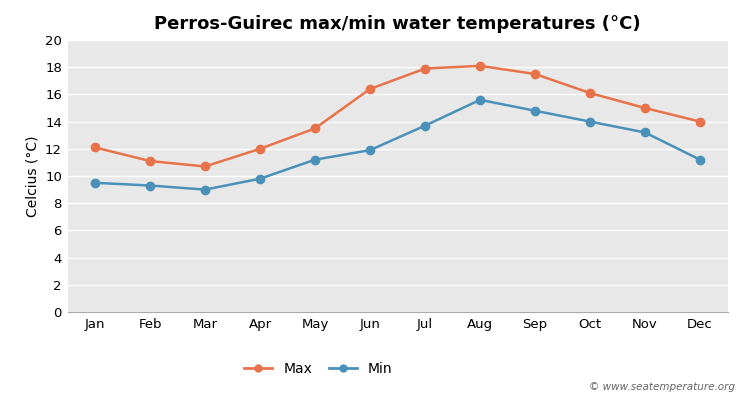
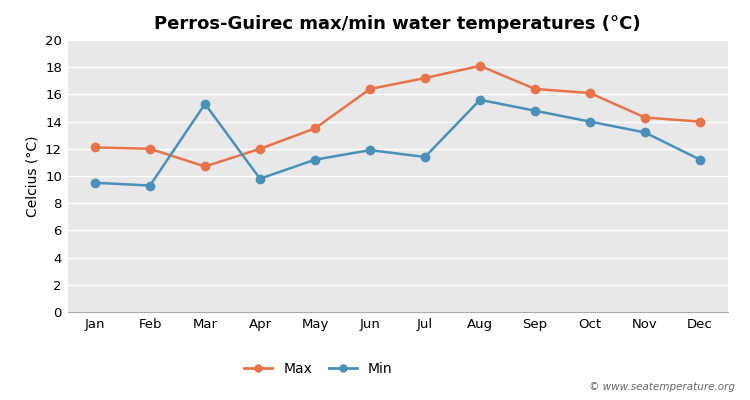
Max/Feb: 11.1 -> 12.0
Min/Mar: 9.0 -> 15.3
Max/Jul: 17.9 -> 17.2
Min/Jul: 13.7 -> 11.4
Max/Sep: 17.5 -> 16.4
Max/Nov: 15.0 -> 14.3
